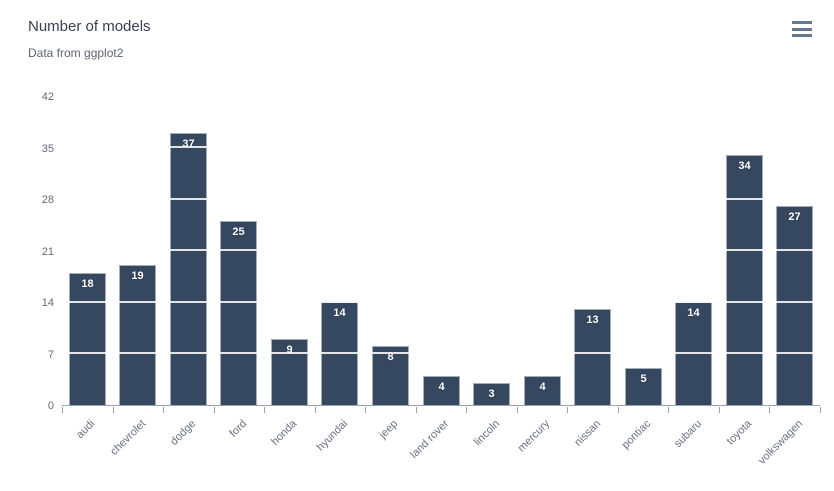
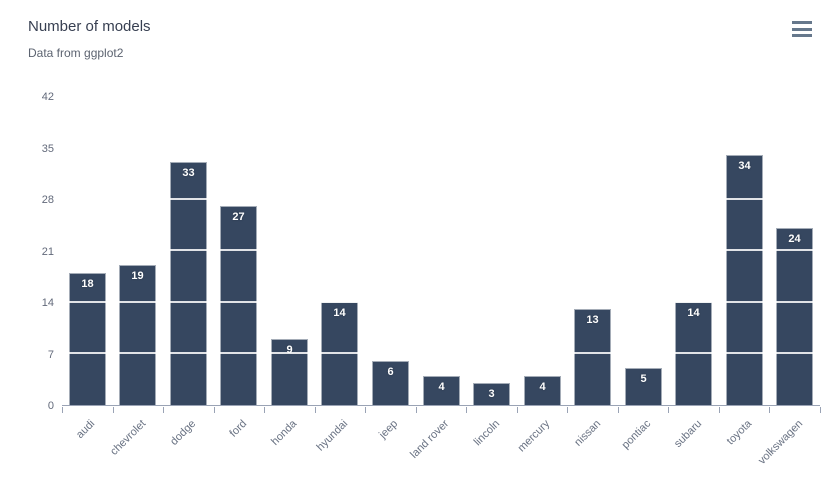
dodge: 37 -> 33
ford: 25 -> 27
jeep: 8 -> 6
volkswagen: 27 -> 24
